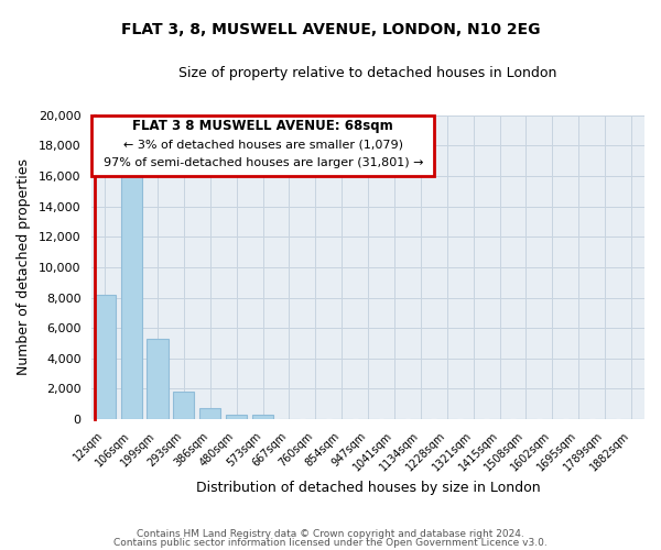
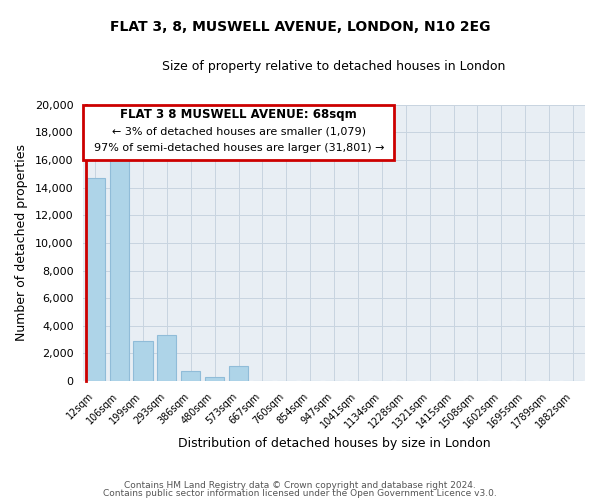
12sqm: 8,200 -> 14,700
199sqm: 5,300 -> 2,900
293sqm: 1,800 -> 3,300
573sqm: 300 -> 1,100
